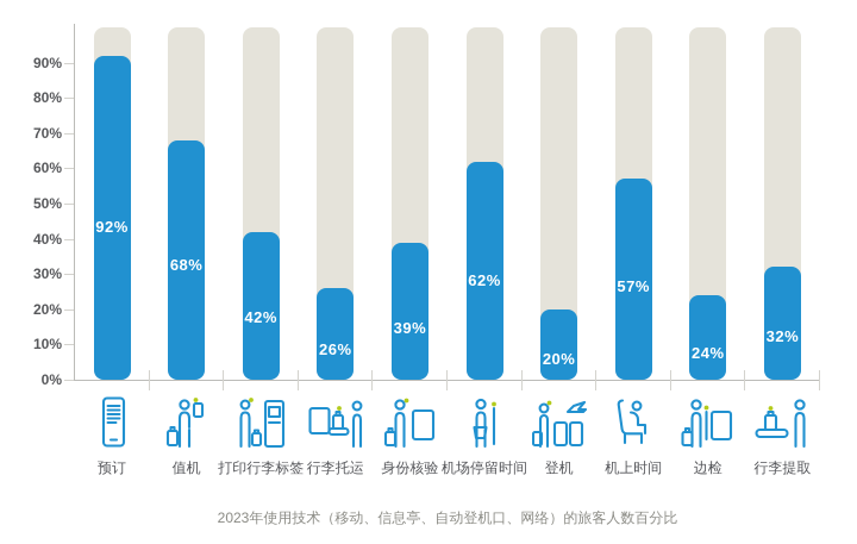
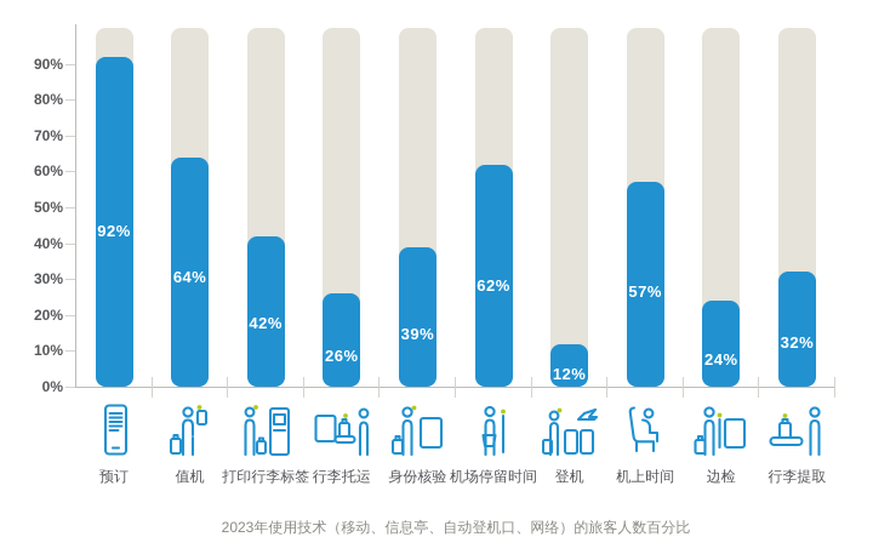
值机: 68% -> 64%
登机: 20% -> 12%
